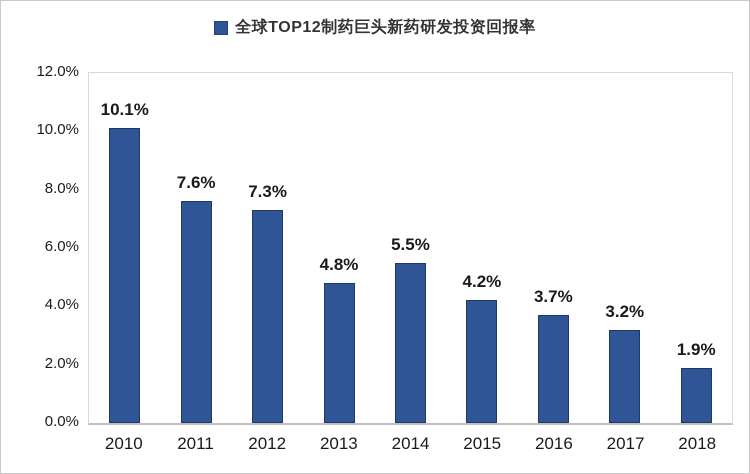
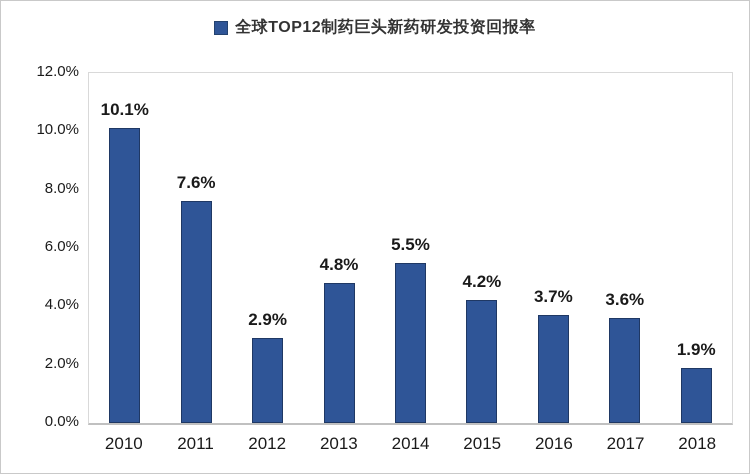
2012: 7.3% -> 2.9%
2017: 3.2% -> 3.6%
